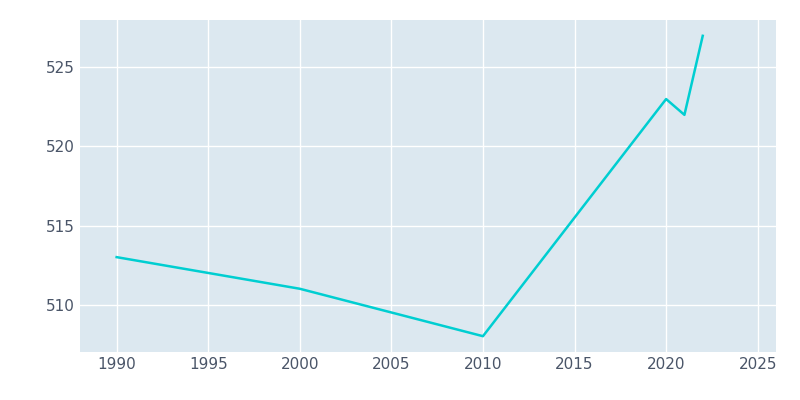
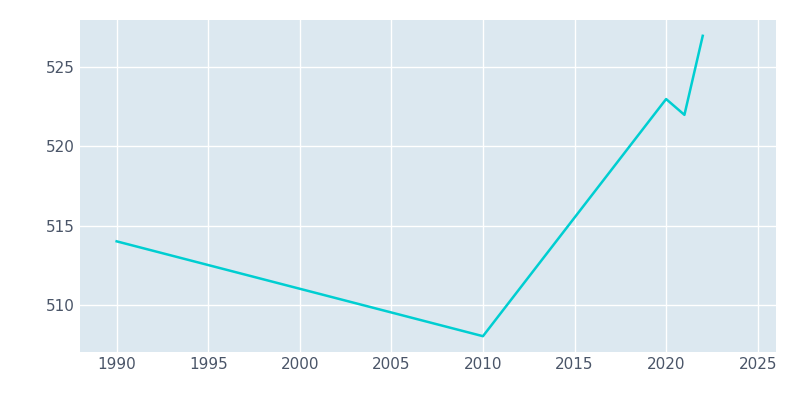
1990: 513 -> 514
